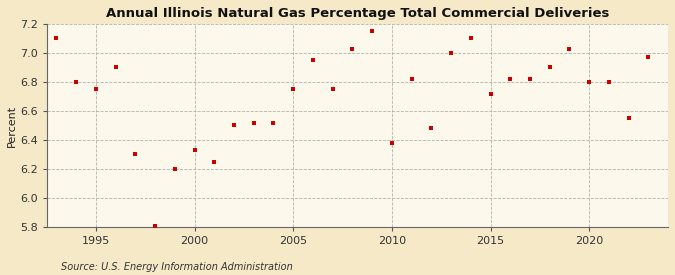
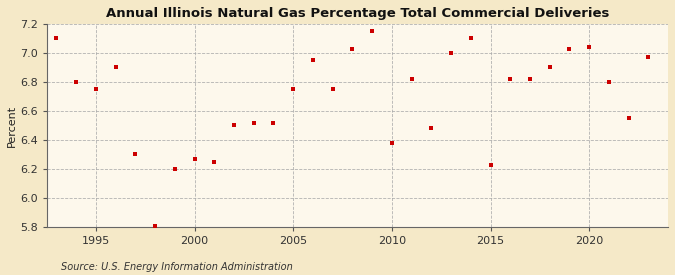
2000: 6.33 -> 6.27
2015: 6.72 -> 6.23
2020: 6.80 -> 7.04
